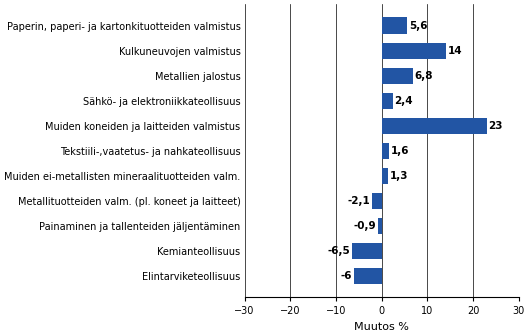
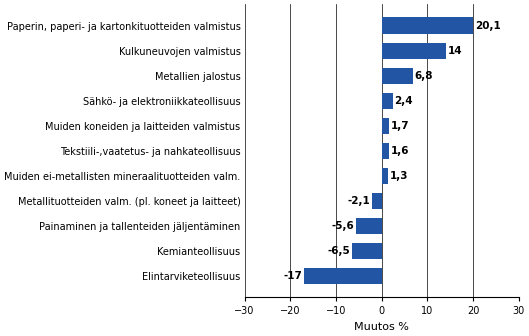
Paperin, paperi- ja kartonkituotteiden valmistus: 5,6 -> 20,1
Muiden koneiden ja laitteiden valmistus: 23 -> 1,7
Painaminen ja tallenteiden jäljentäminen: -0,9 -> -5,6
Elintarviketeollisuus: -6 -> -17
